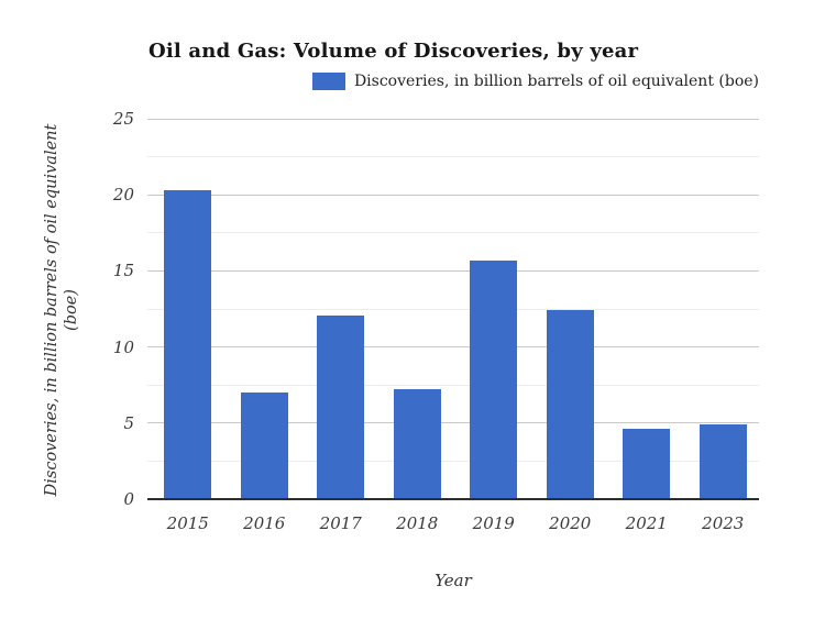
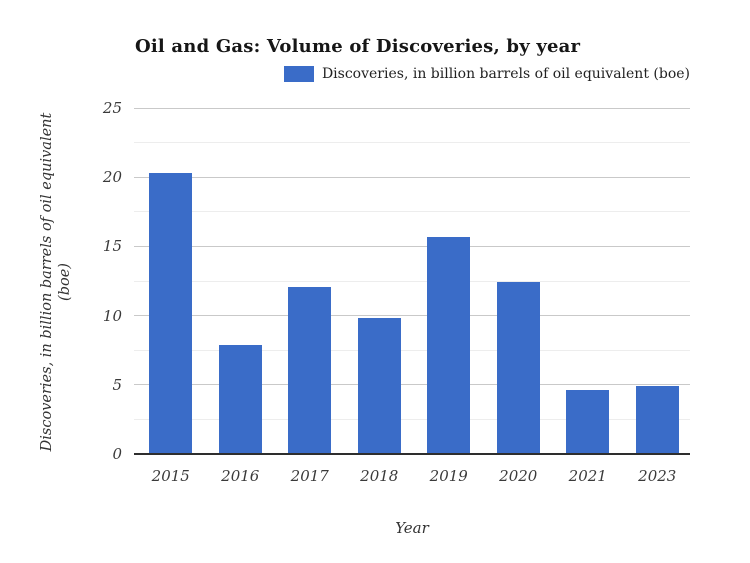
2016: 7.0 -> 7.9
2018: 7.2 -> 9.8
